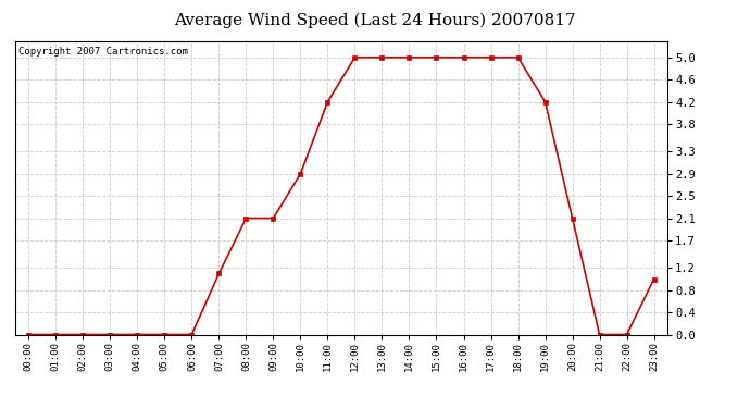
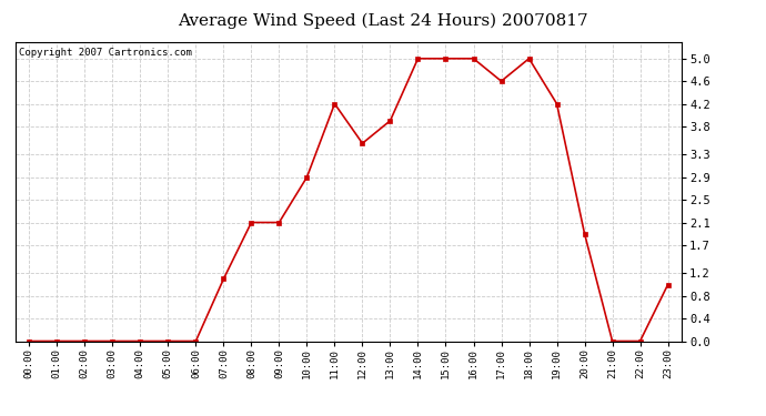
12:00: 5.0 -> 3.5
13:00: 5.0 -> 3.9
17:00: 5.0 -> 4.6
20:00: 2.1 -> 1.9
